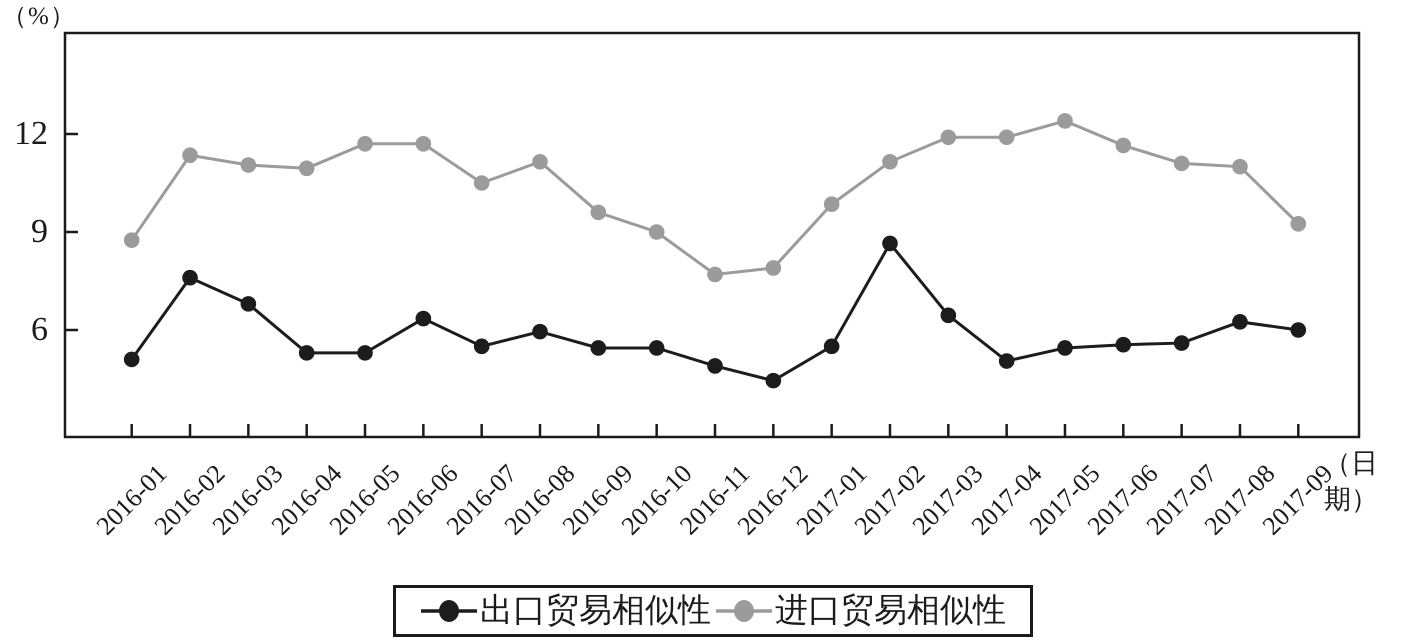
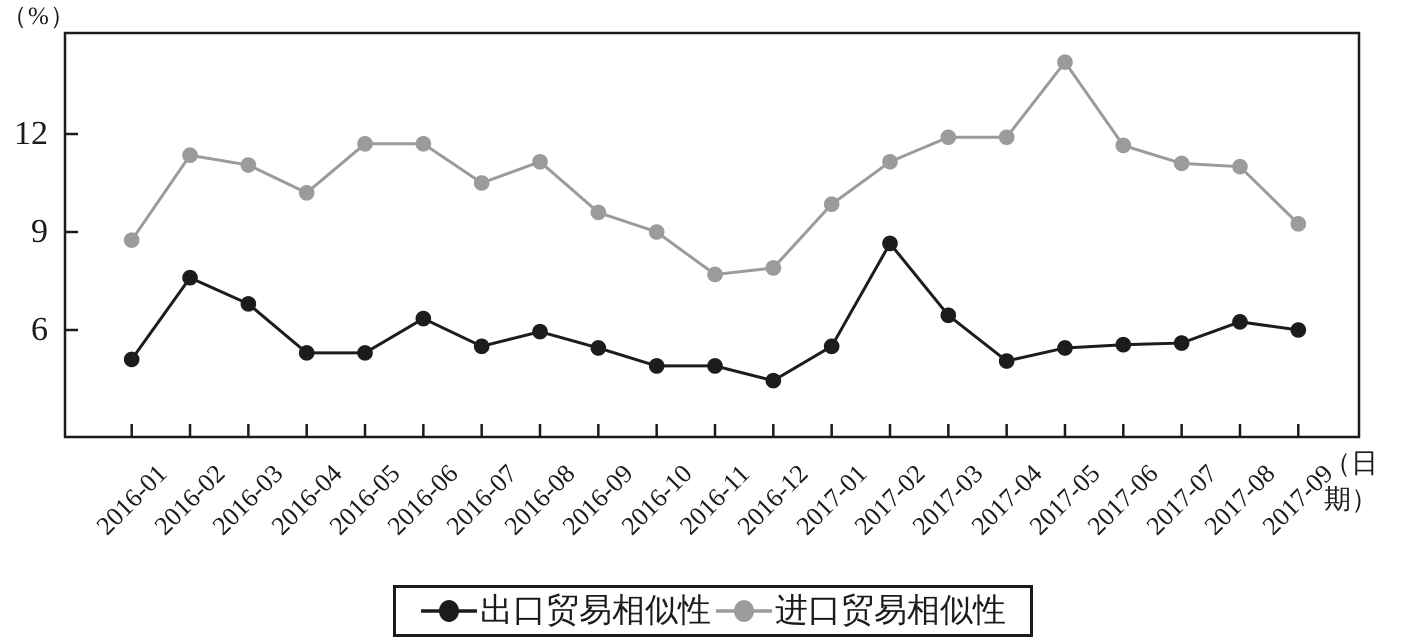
进口贸易相似性/2016-04: 10.9 -> 10.2
出口贸易相似性/2016-10: 5.5 -> 4.9
进口贸易相似性/2017-05: 12.4 -> 14.2
